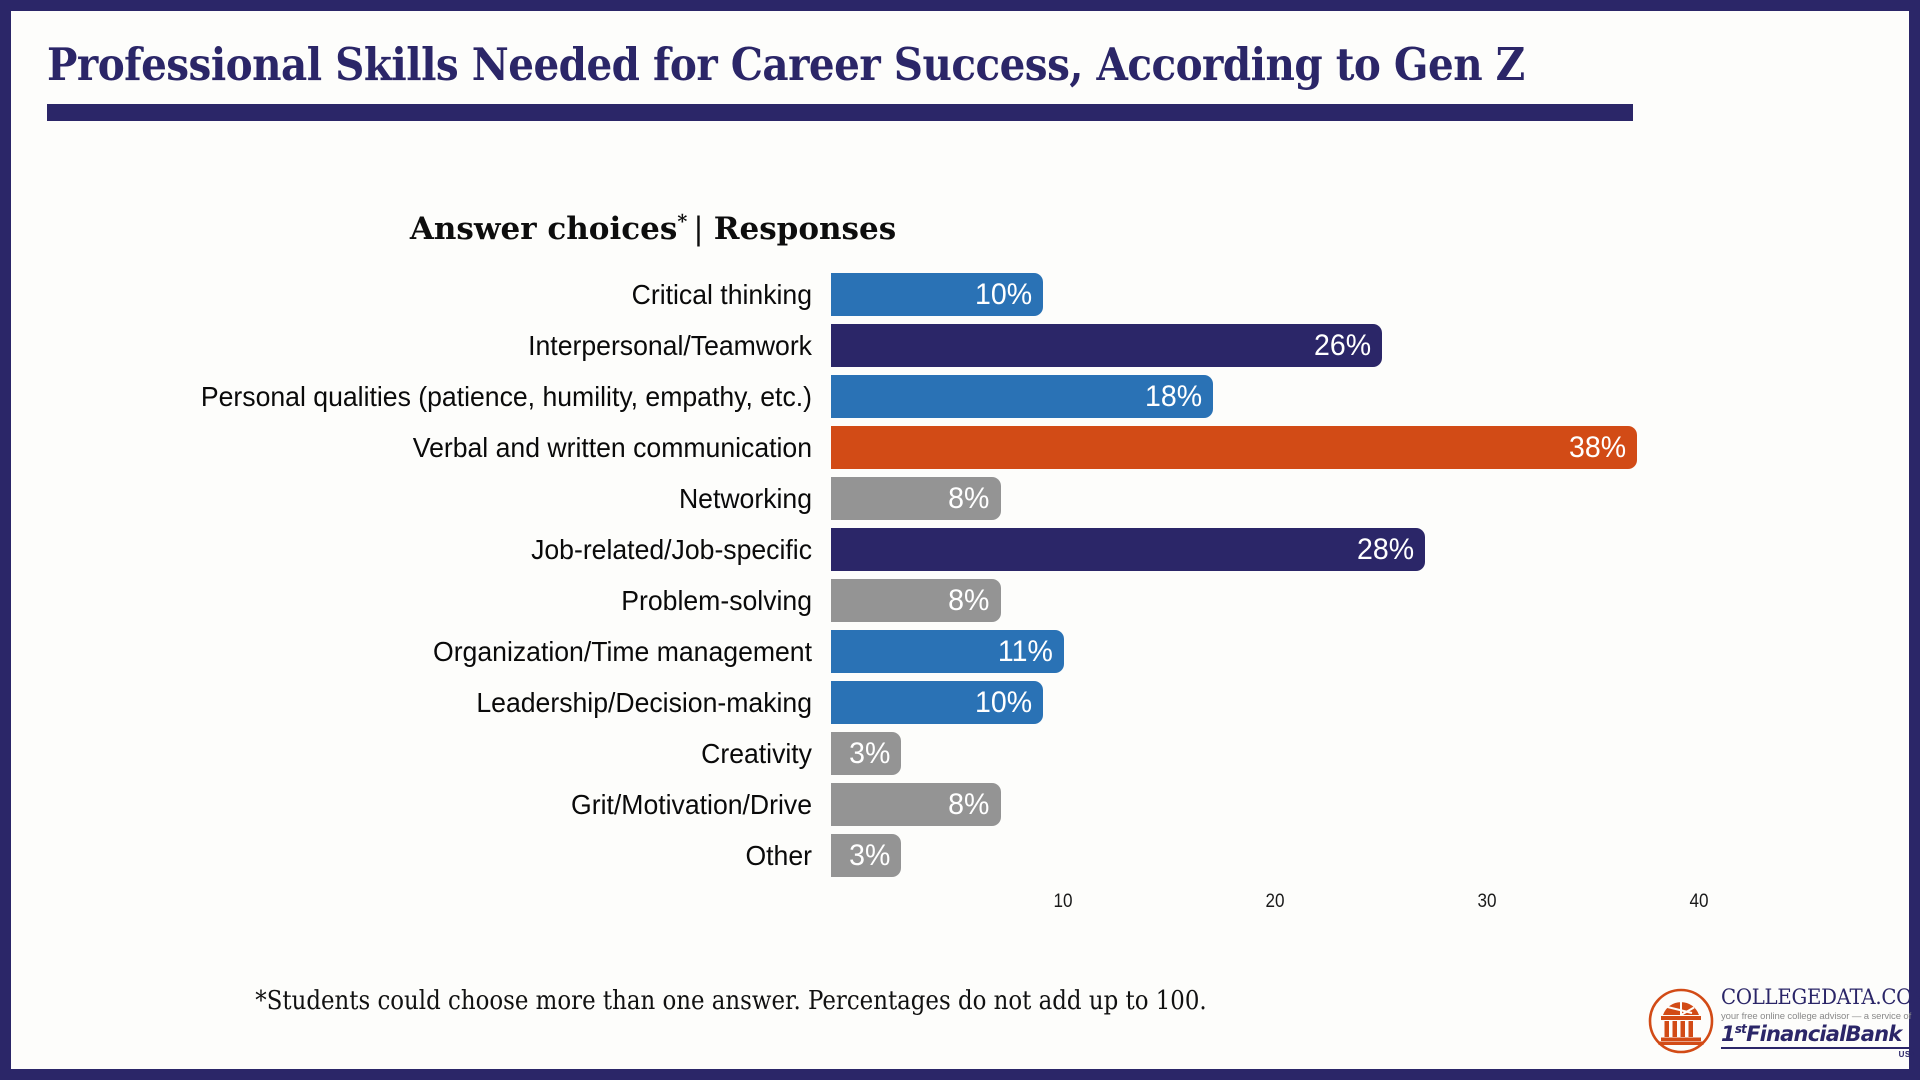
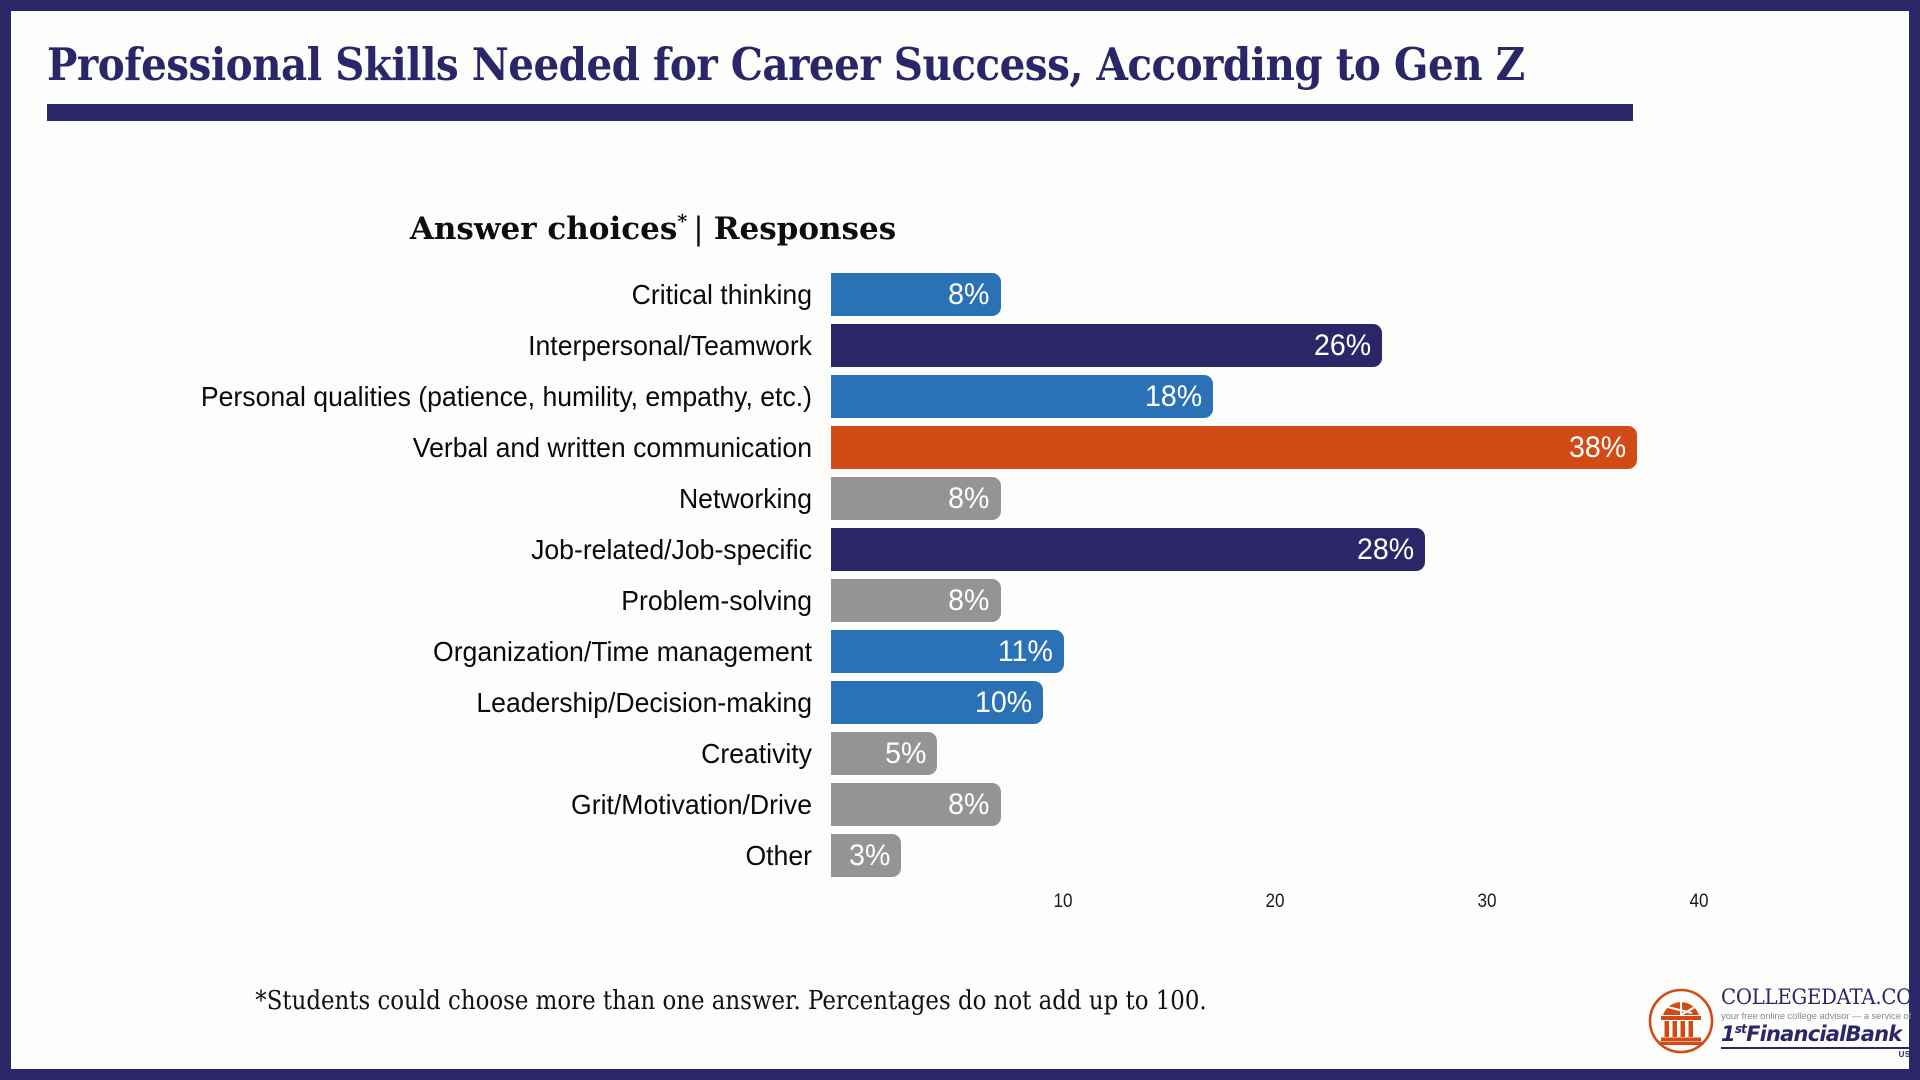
Critical thinking: 10% -> 8%
Creativity: 3% -> 5%
